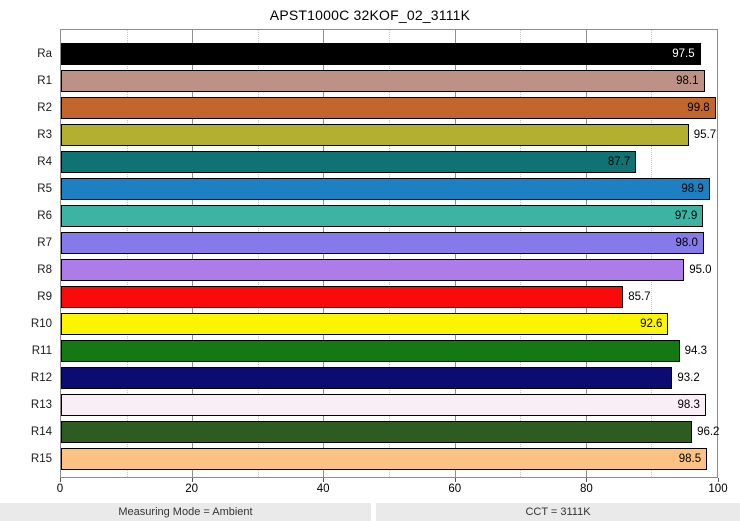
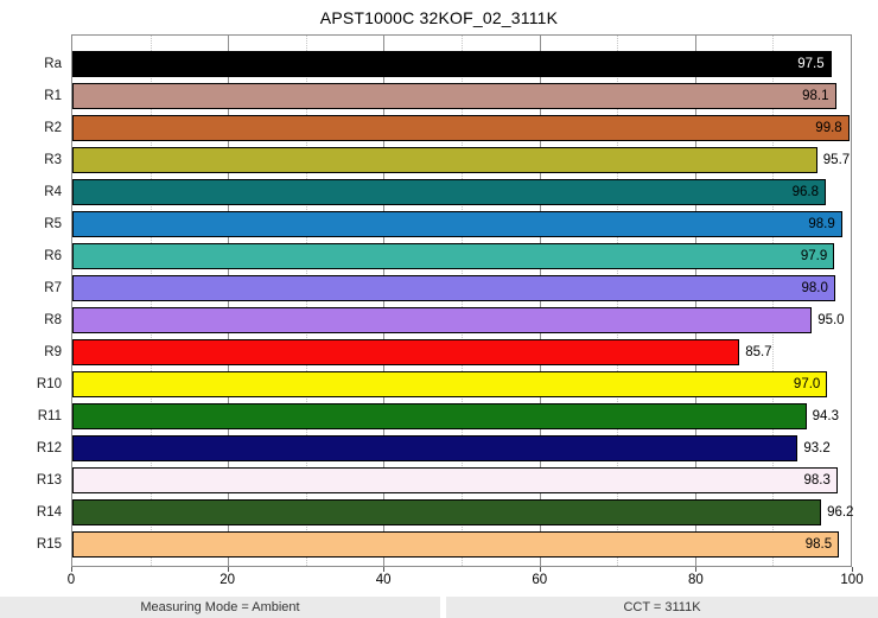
R4: 87.7 -> 96.8
R10: 92.6 -> 97.0
